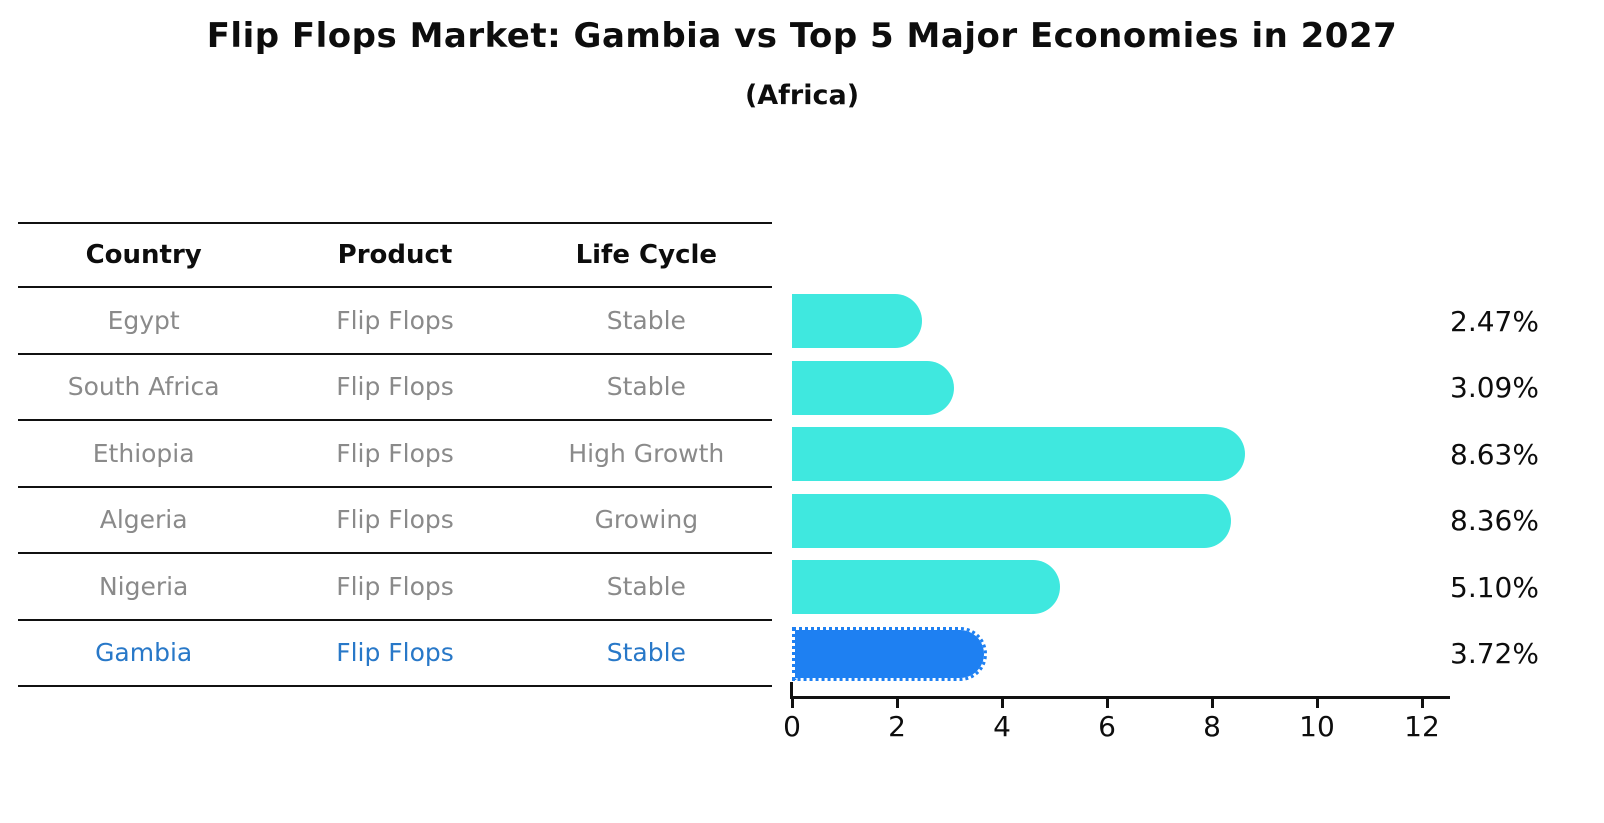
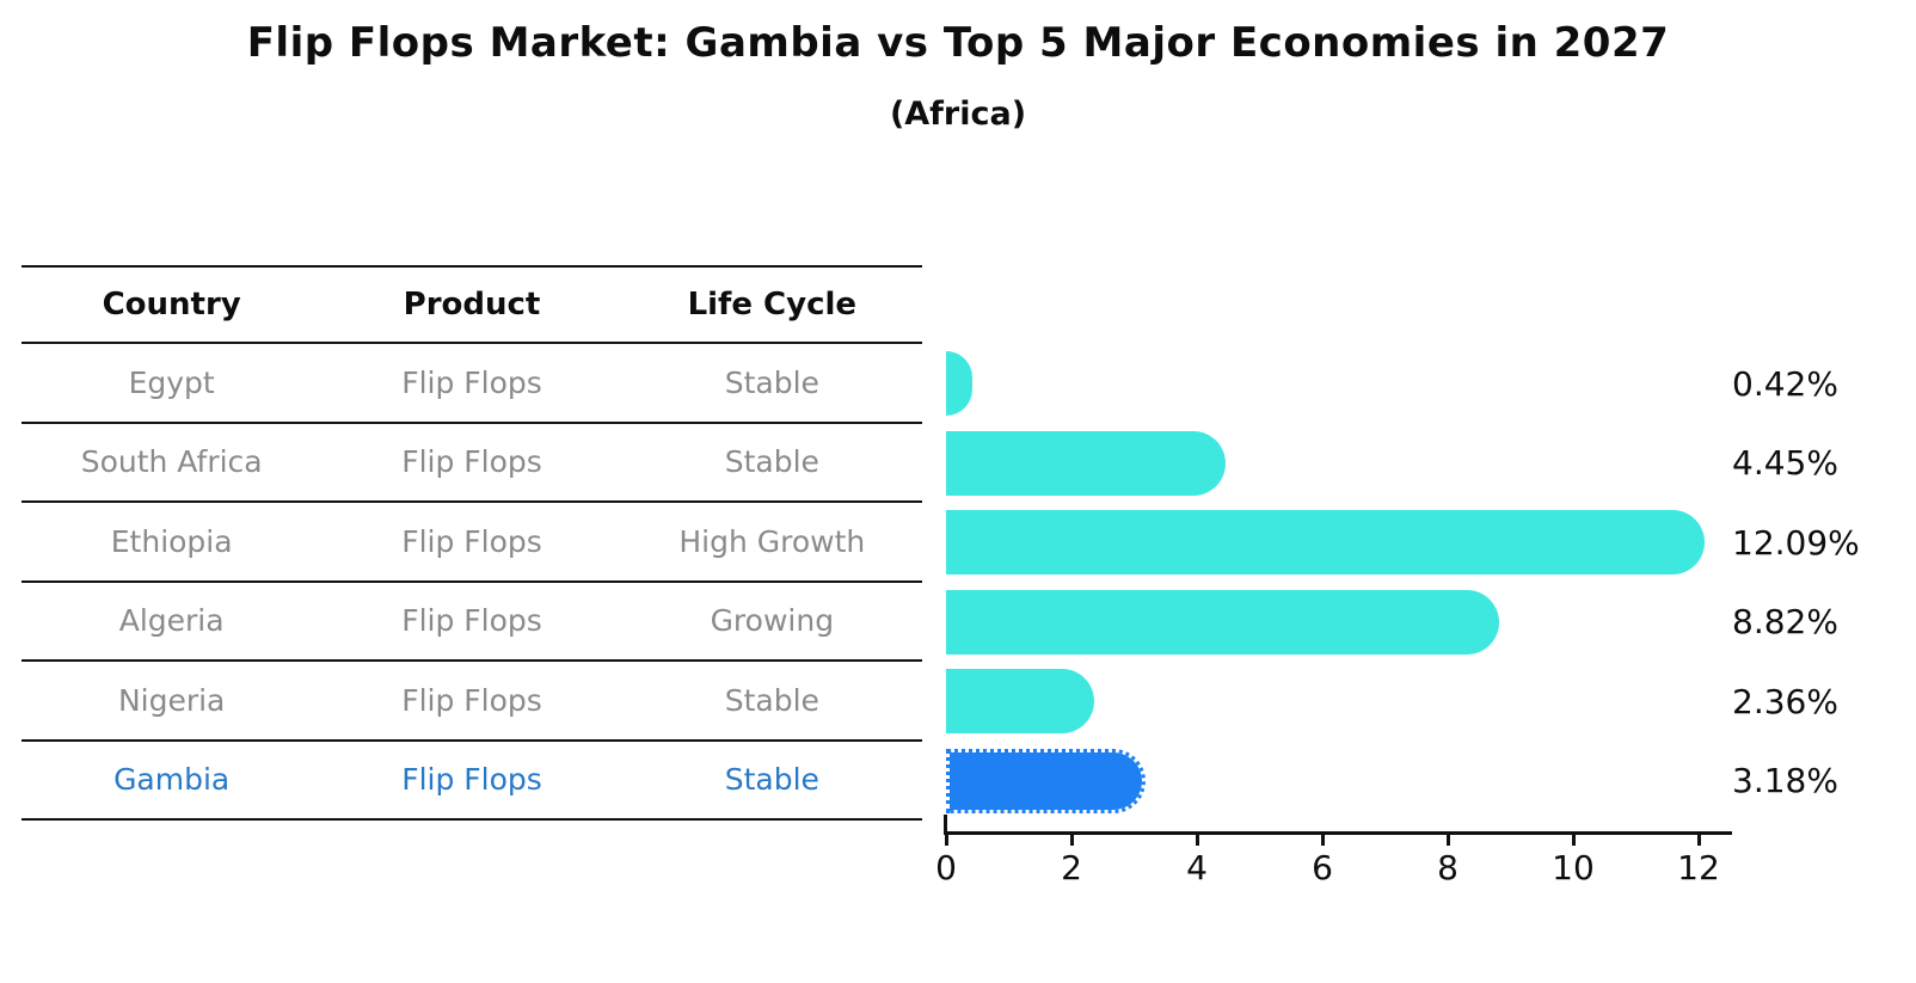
Egypt: 2.47% -> 0.42%
South Africa: 3.09% -> 4.45%
Ethiopia: 8.63% -> 12.09%
Algeria: 8.36% -> 8.82%
Nigeria: 5.10% -> 2.36%
Gambia: 3.72% -> 3.18%
